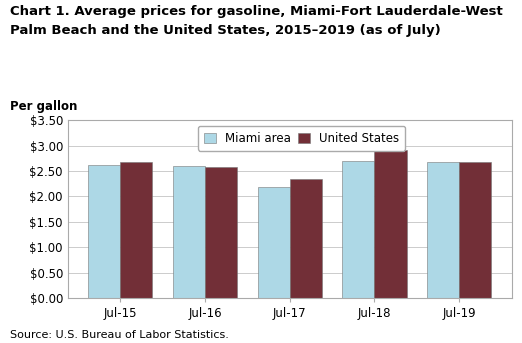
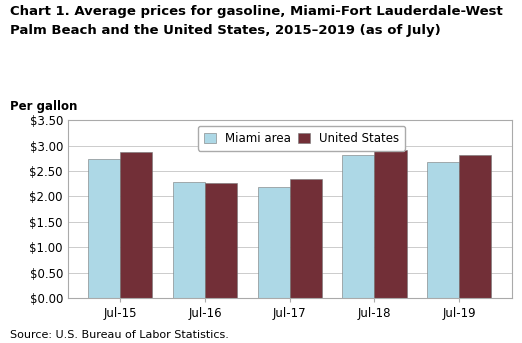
Miami area/Jul-15: $2.62 -> $2.73
United States/Jul-15: $2.68 -> $2.88
Miami area/Jul-16: $2.60 -> $2.28
United States/Jul-16: $2.58 -> $2.27
Miami area/Jul-18: $2.70 -> $2.82
United States/Jul-19: $2.68 -> $2.82
